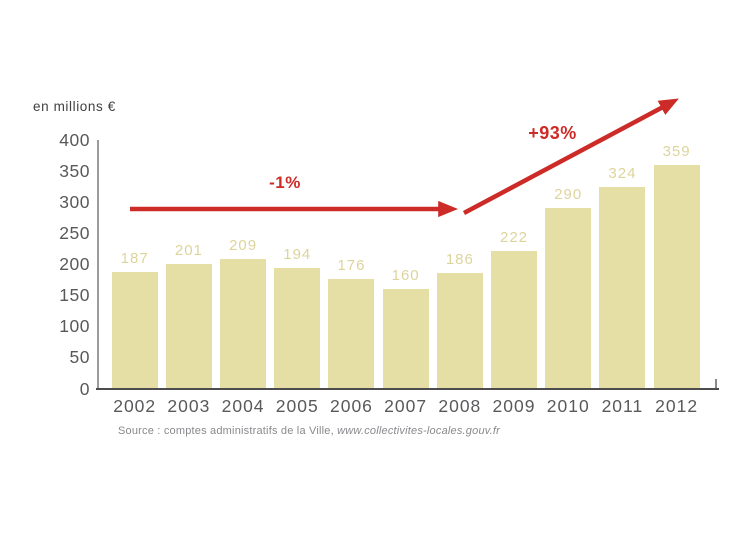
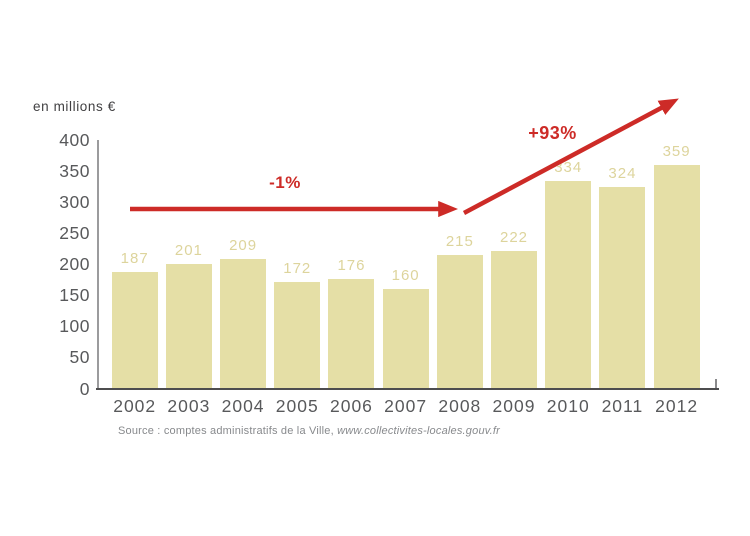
2005: 194 -> 172
2008: 186 -> 215
2010: 290 -> 334
